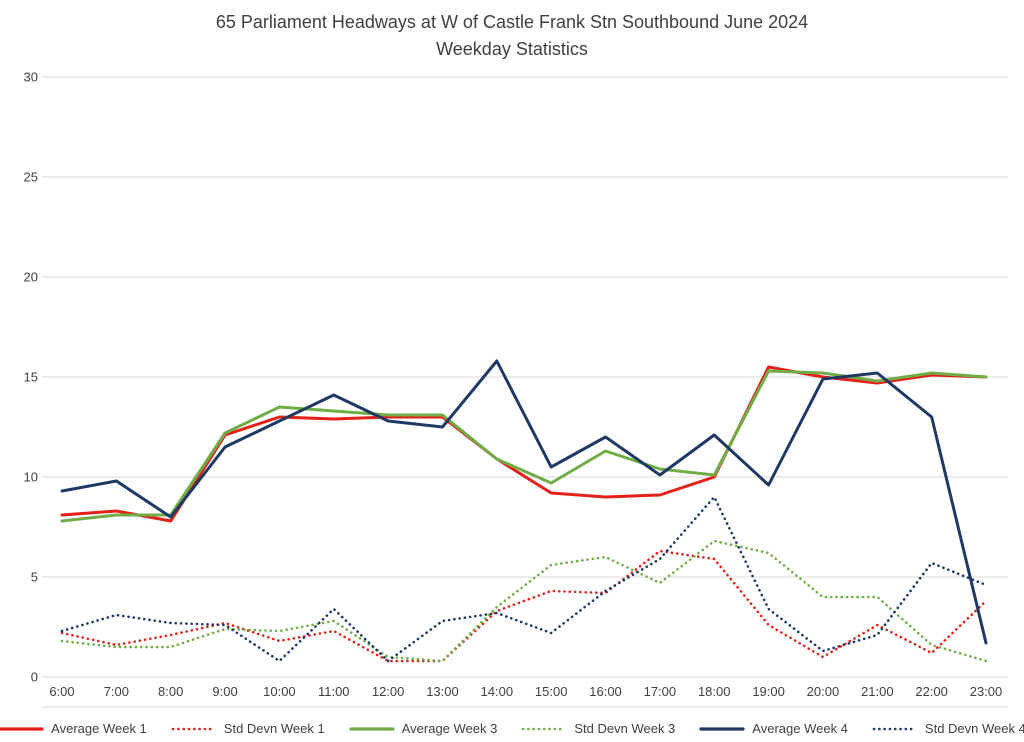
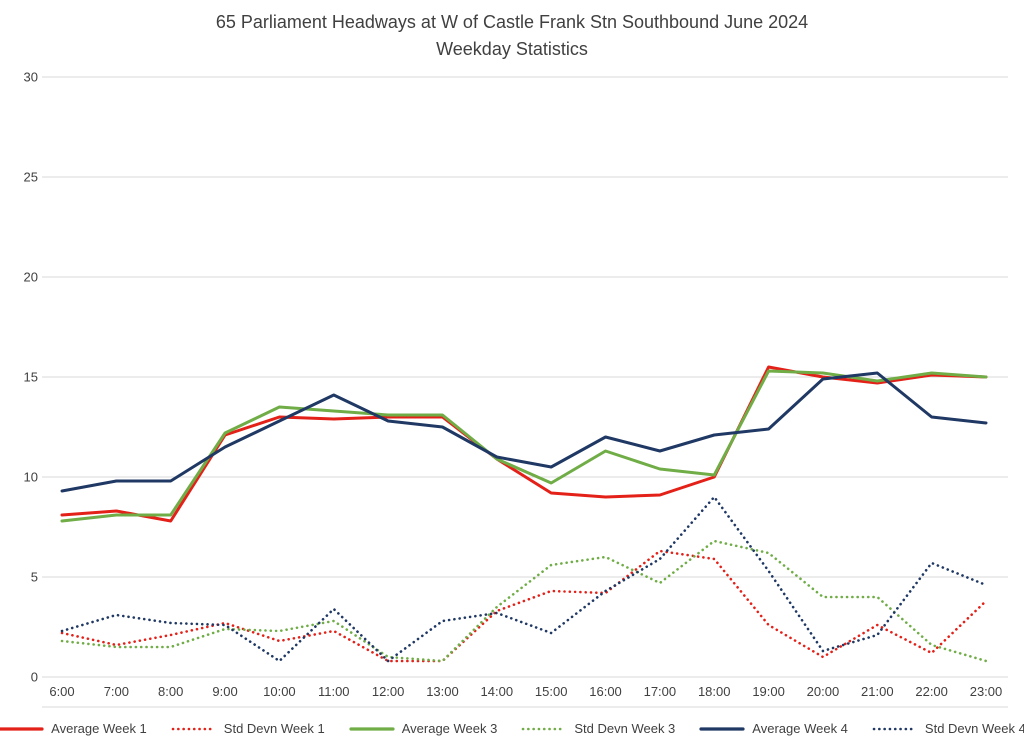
Average Week 4/8:00: 8.0 -> 9.8
Average Week 4/14:00: 15.8 -> 11.0
Average Week 4/17:00: 10.1 -> 11.3
Average Week 4/19:00: 9.6 -> 12.4
Std Devn Week 4/19:00: 3.4 -> 5.3
Average Week 4/23:00: 1.7 -> 12.7
